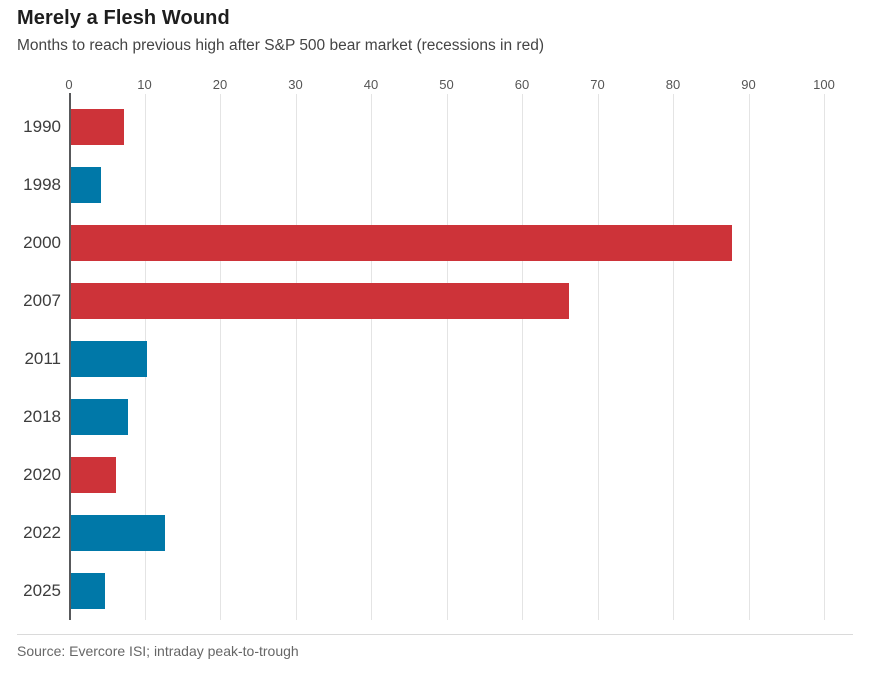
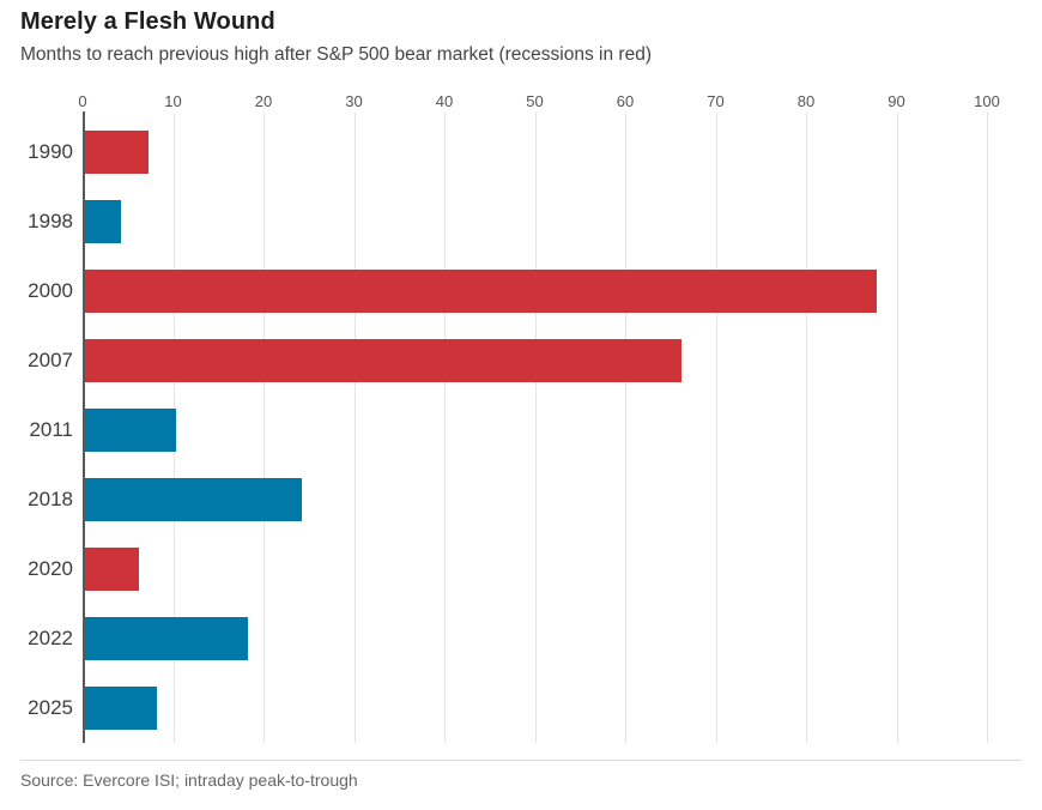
2018: 8 -> 24
2022: 12 -> 18
2025: 4 -> 8
